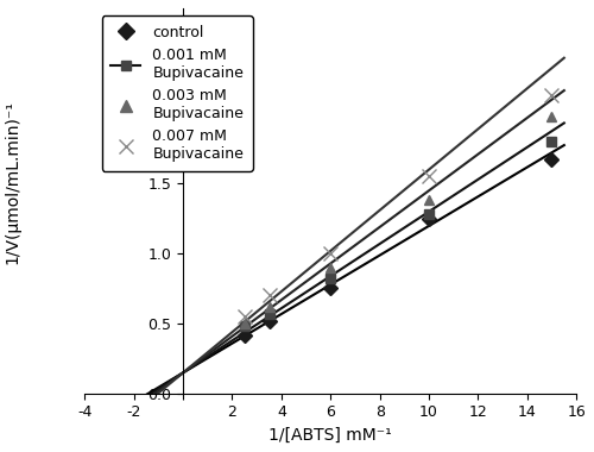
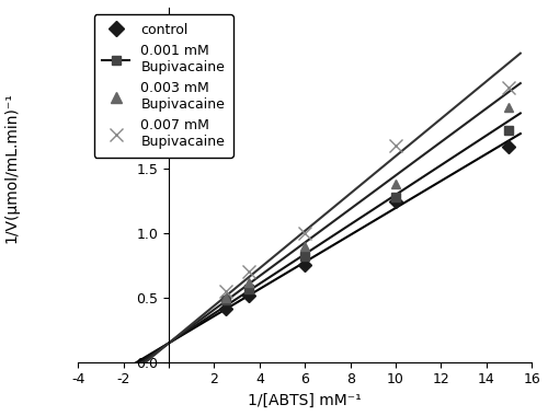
0.007 mM Bupivacaine/10: 1.55 -> 1.68
